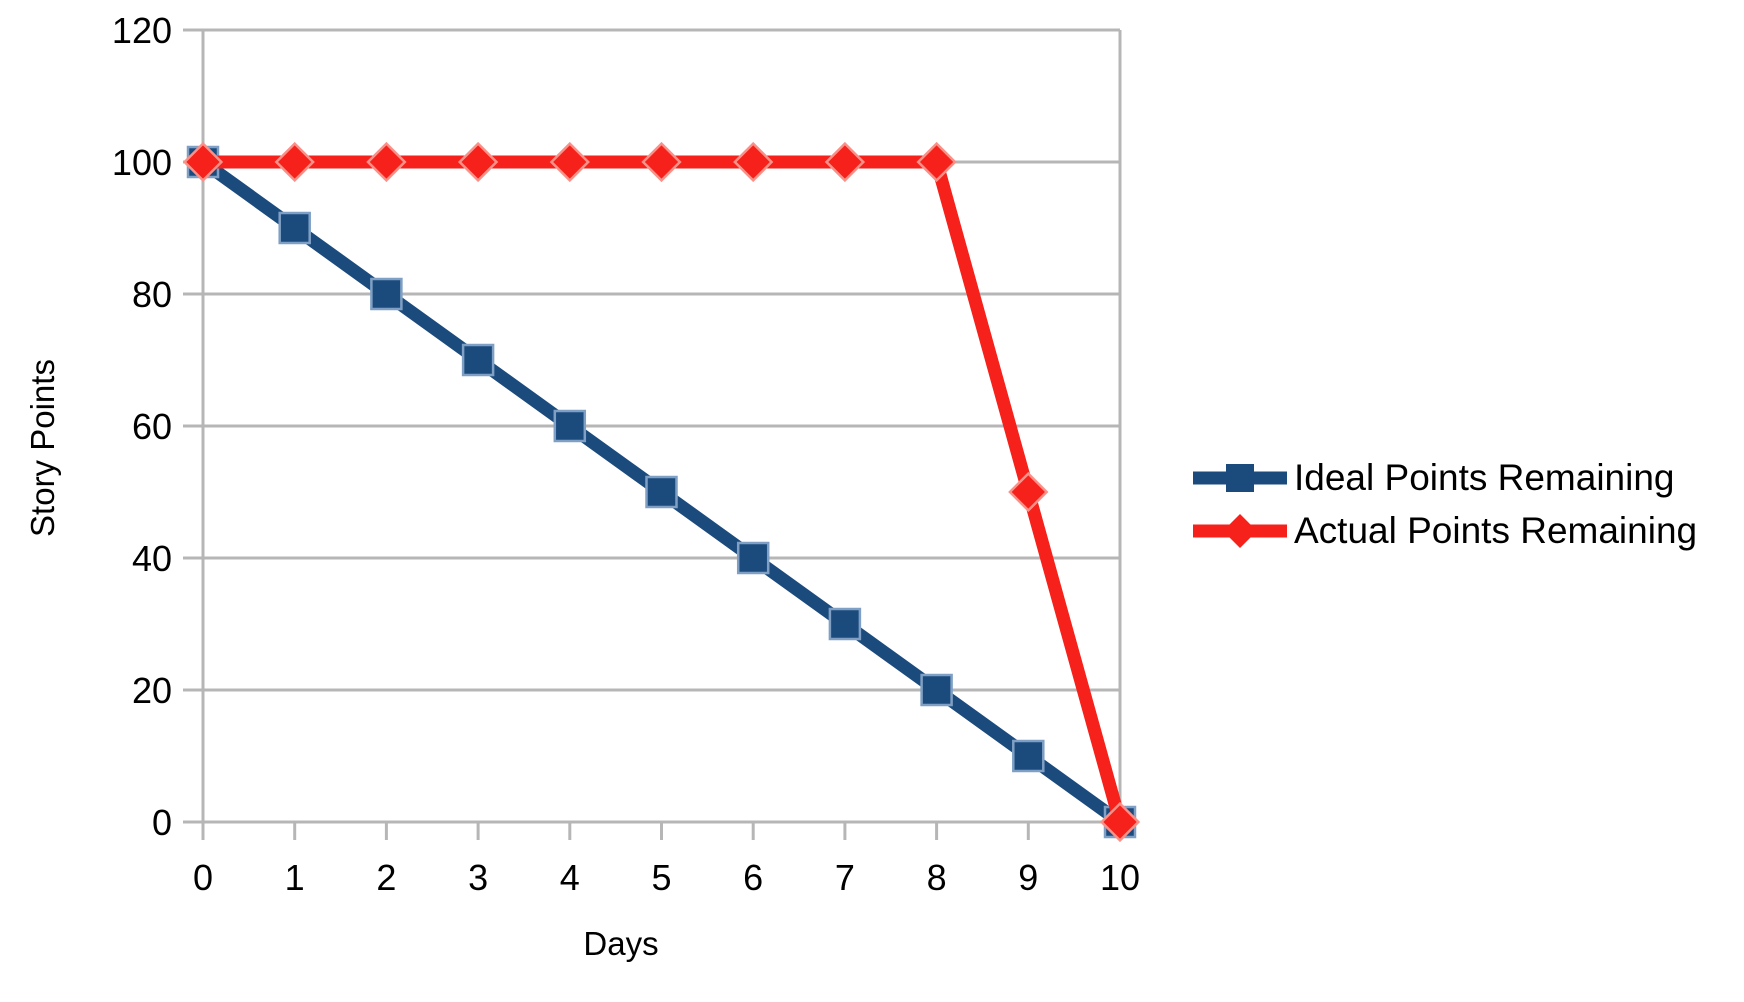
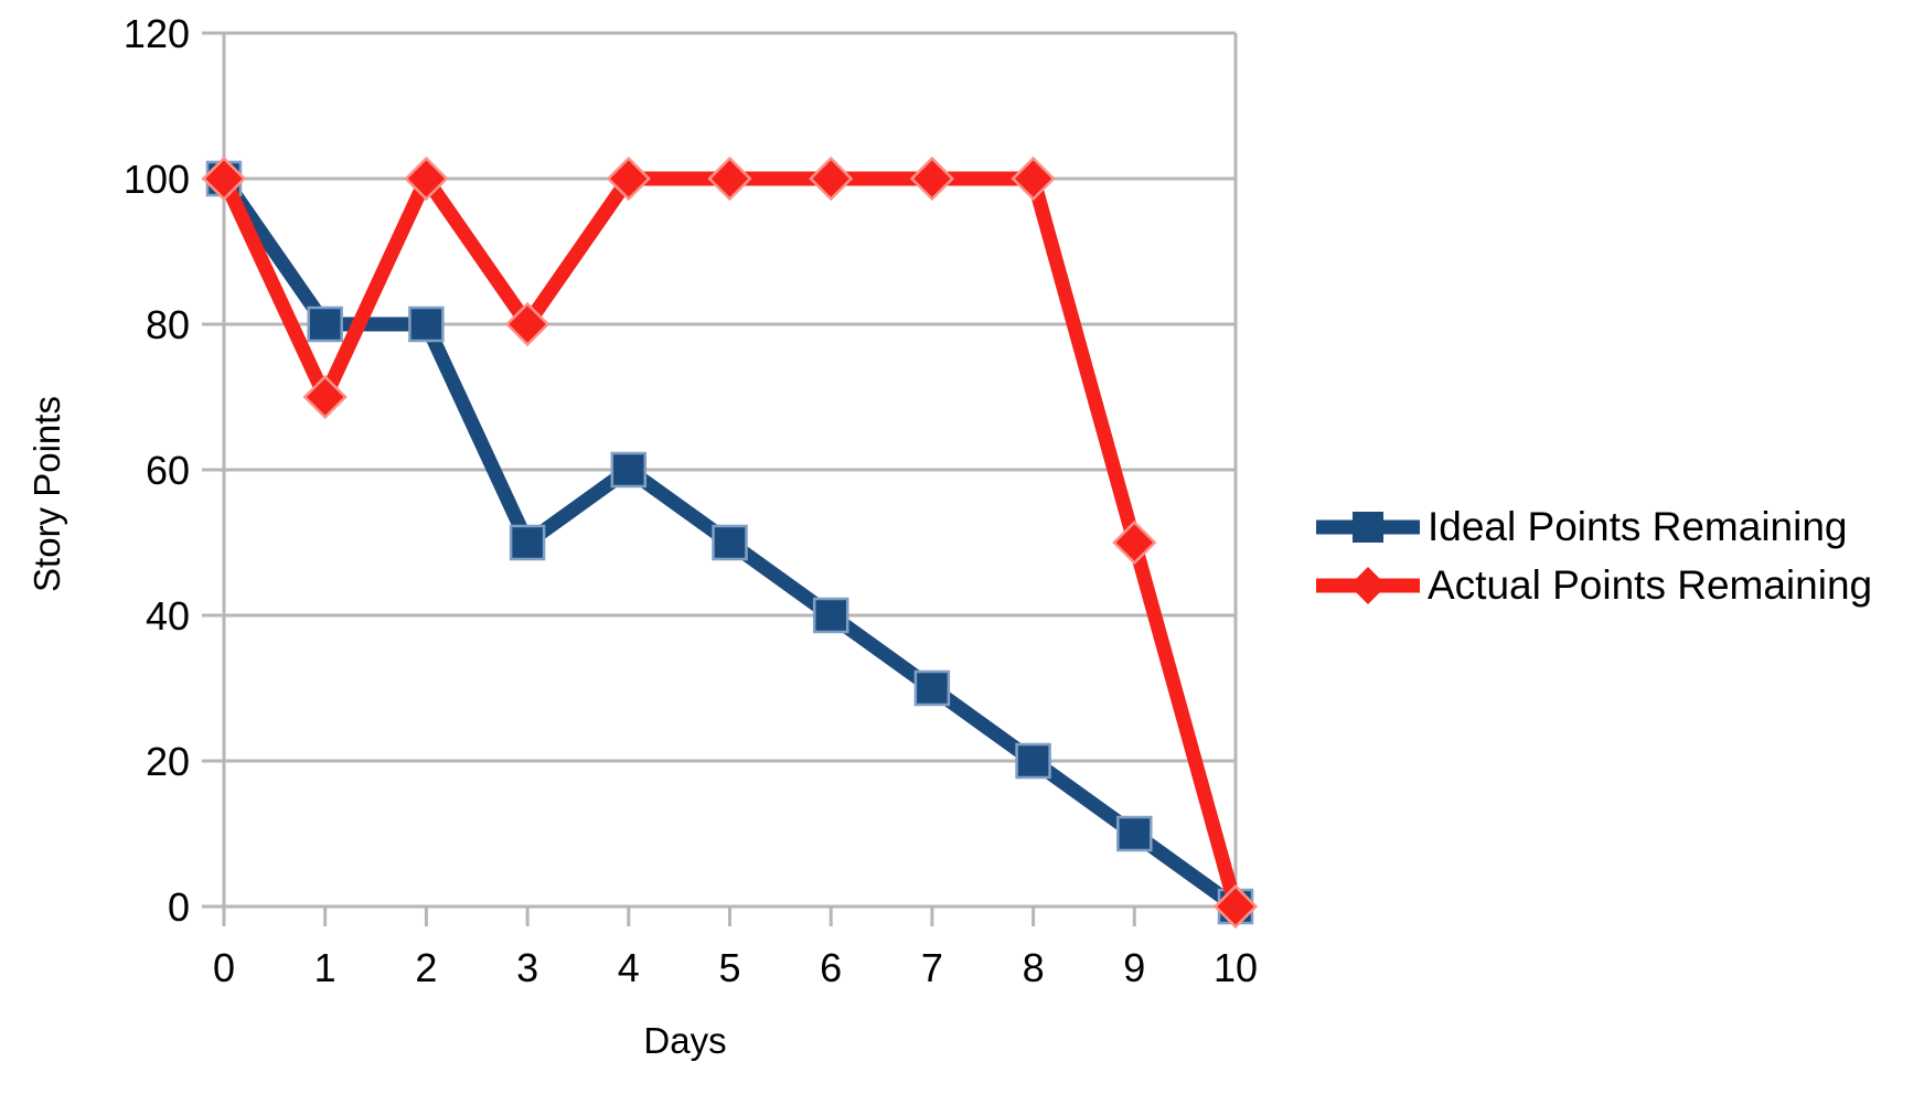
Ideal Points Remaining/1: 90 -> 80
Actual Points Remaining/1: 100 -> 70
Ideal Points Remaining/3: 70 -> 50
Actual Points Remaining/3: 100 -> 80
